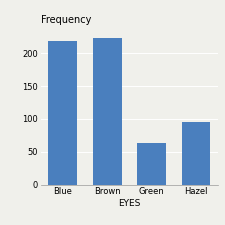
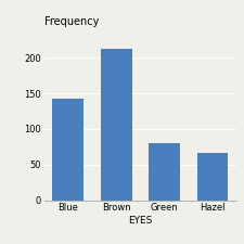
Blue: 218 -> 142
Brown: 223 -> 212
Green: 64 -> 80
Hazel: 95 -> 66
